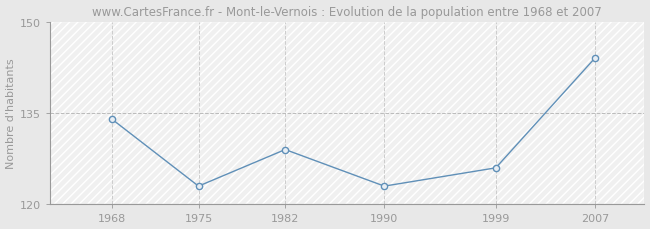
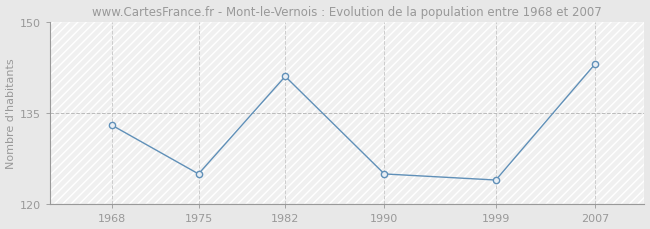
1968: 134 -> 133
1975: 123 -> 125
1982: 129 -> 141
1990: 123 -> 125
1999: 126 -> 124
2007: 144 -> 143
